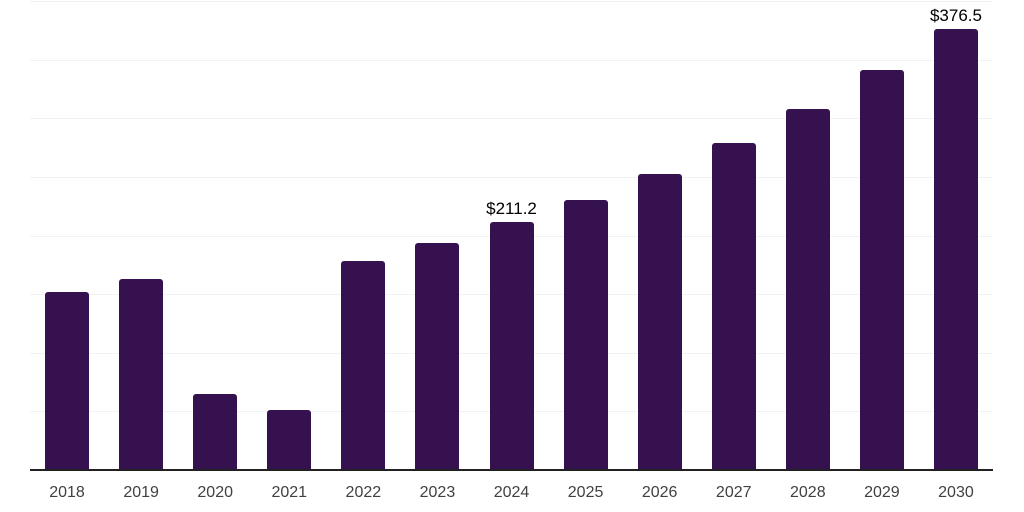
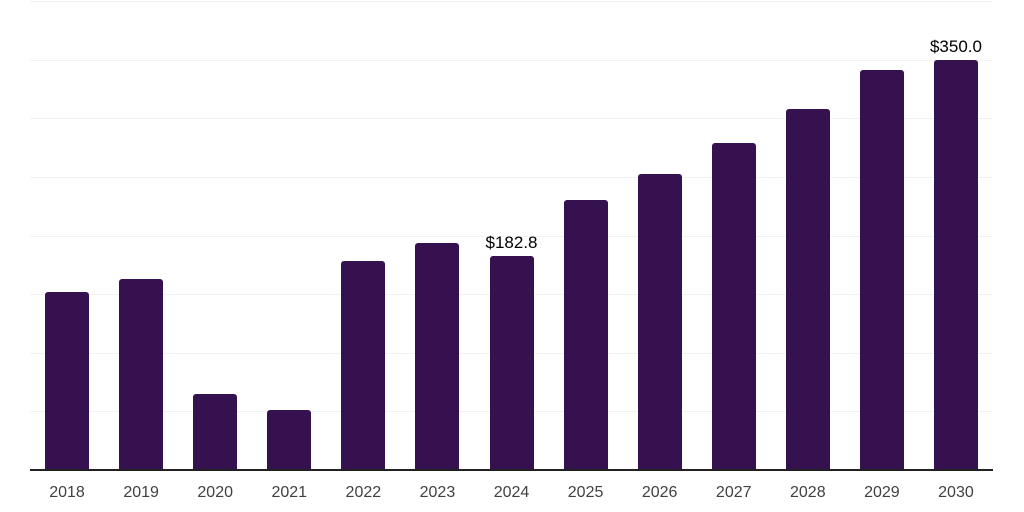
2024: $211.2 -> $182.8
2030: $376.5 -> $350.0
